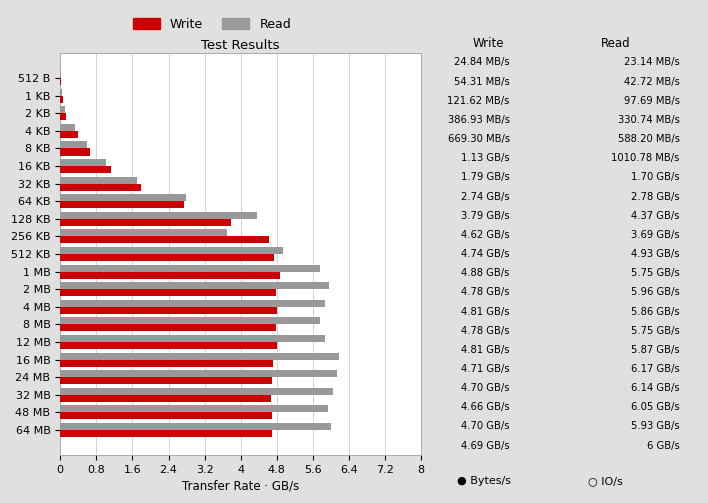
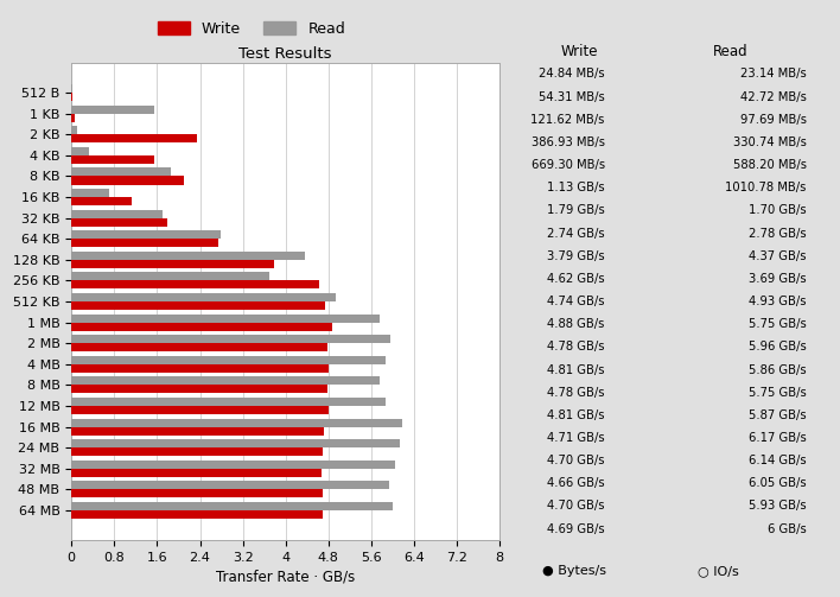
Read/1 KB: 0.04 -> 1.55
Write/2 KB: 0.12 -> 2.35
Write/4 KB: 0.39 -> 1.55
Read/8 KB: 0.59 -> 1.85
Write/8 KB: 0.67 -> 2.10
Read/16 KB: 1.01 -> 0.70
